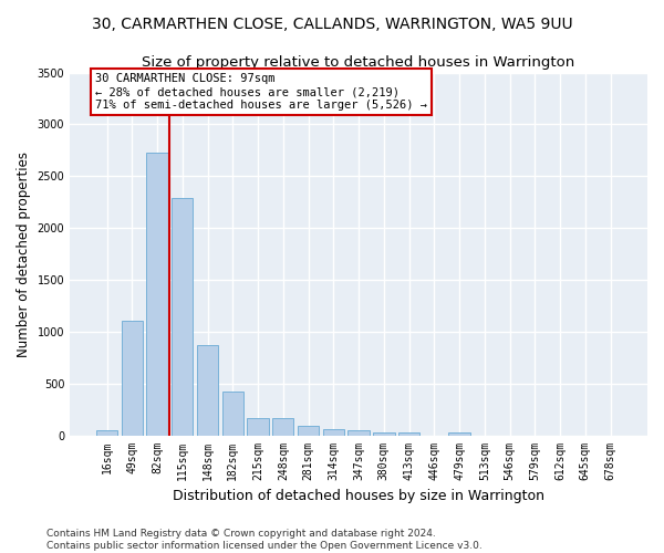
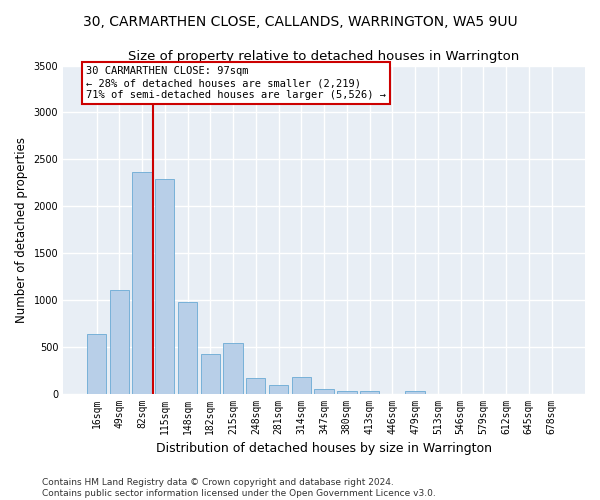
16sqm: 50 -> 640
82sqm: 2730 -> 2360
148sqm: 870 -> 980
215sqm: 160 -> 540
314sqm: 60 -> 180
